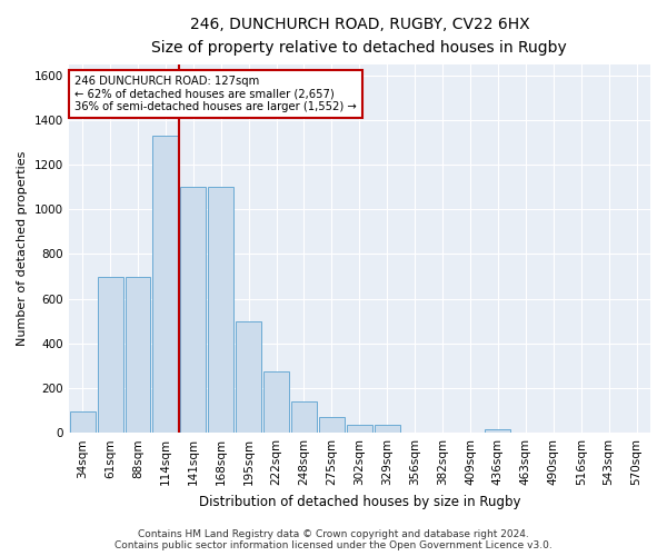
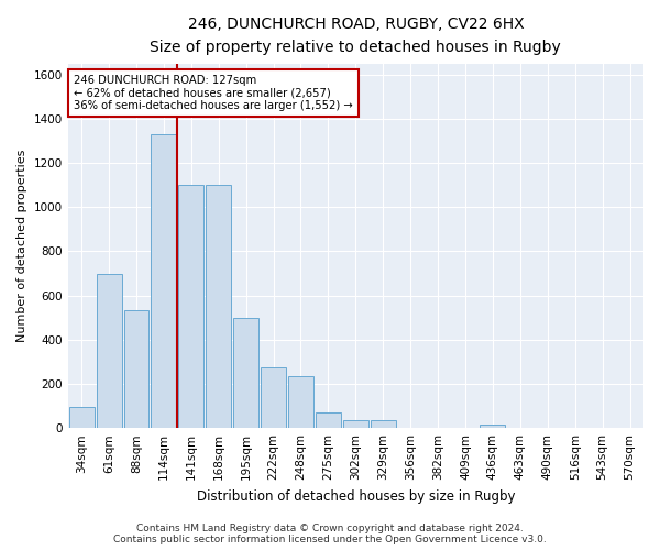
88sqm: 700 -> 535
248sqm: 140 -> 235
